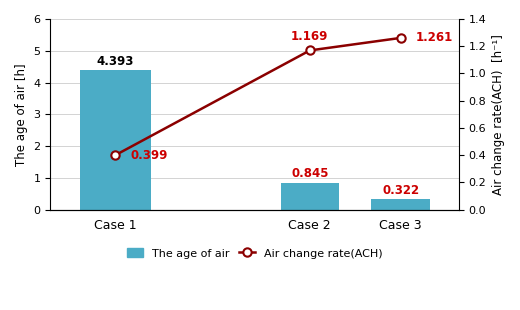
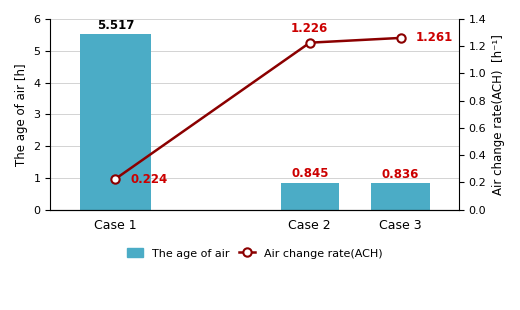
The age of air/Case 1: 4.393 -> 5.517
Air change rate(ACH)/Case 1: 0.399 -> 0.224
Air change rate(ACH)/Case 2: 1.169 -> 1.226
The age of air/Case 3: 0.322 -> 0.836
